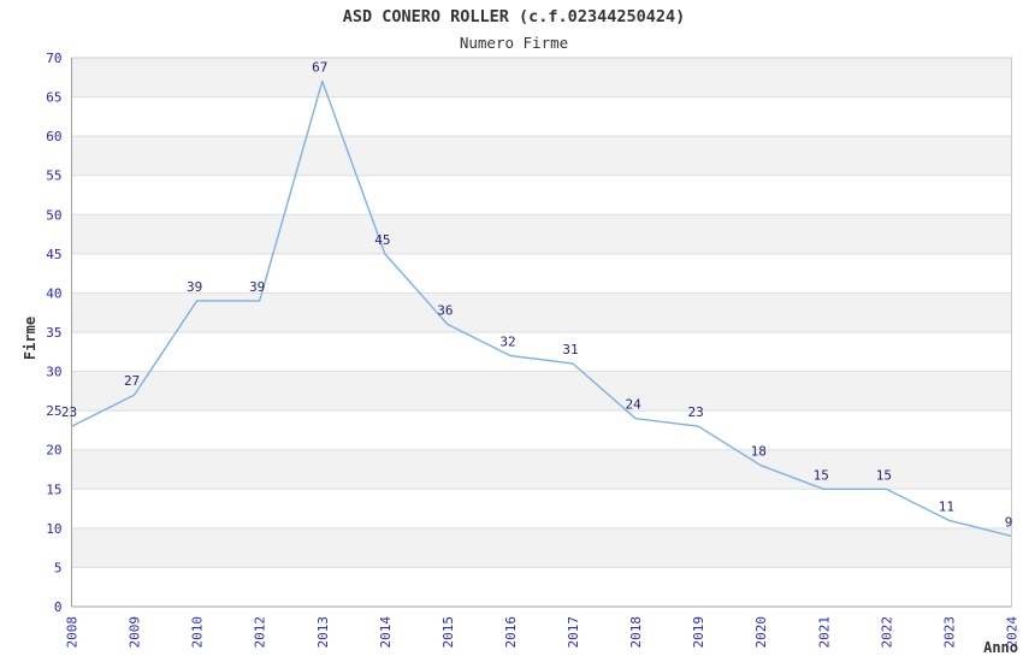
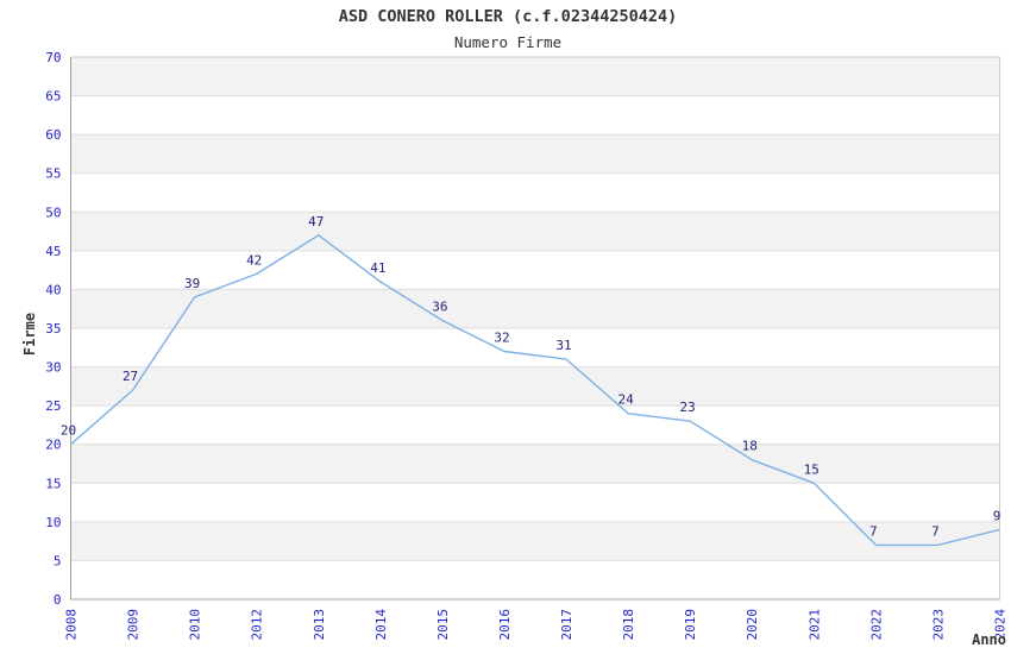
2008: 23 -> 20
2012: 39 -> 42
2013: 67 -> 47
2014: 45 -> 41
2022: 15 -> 7
2023: 11 -> 7
